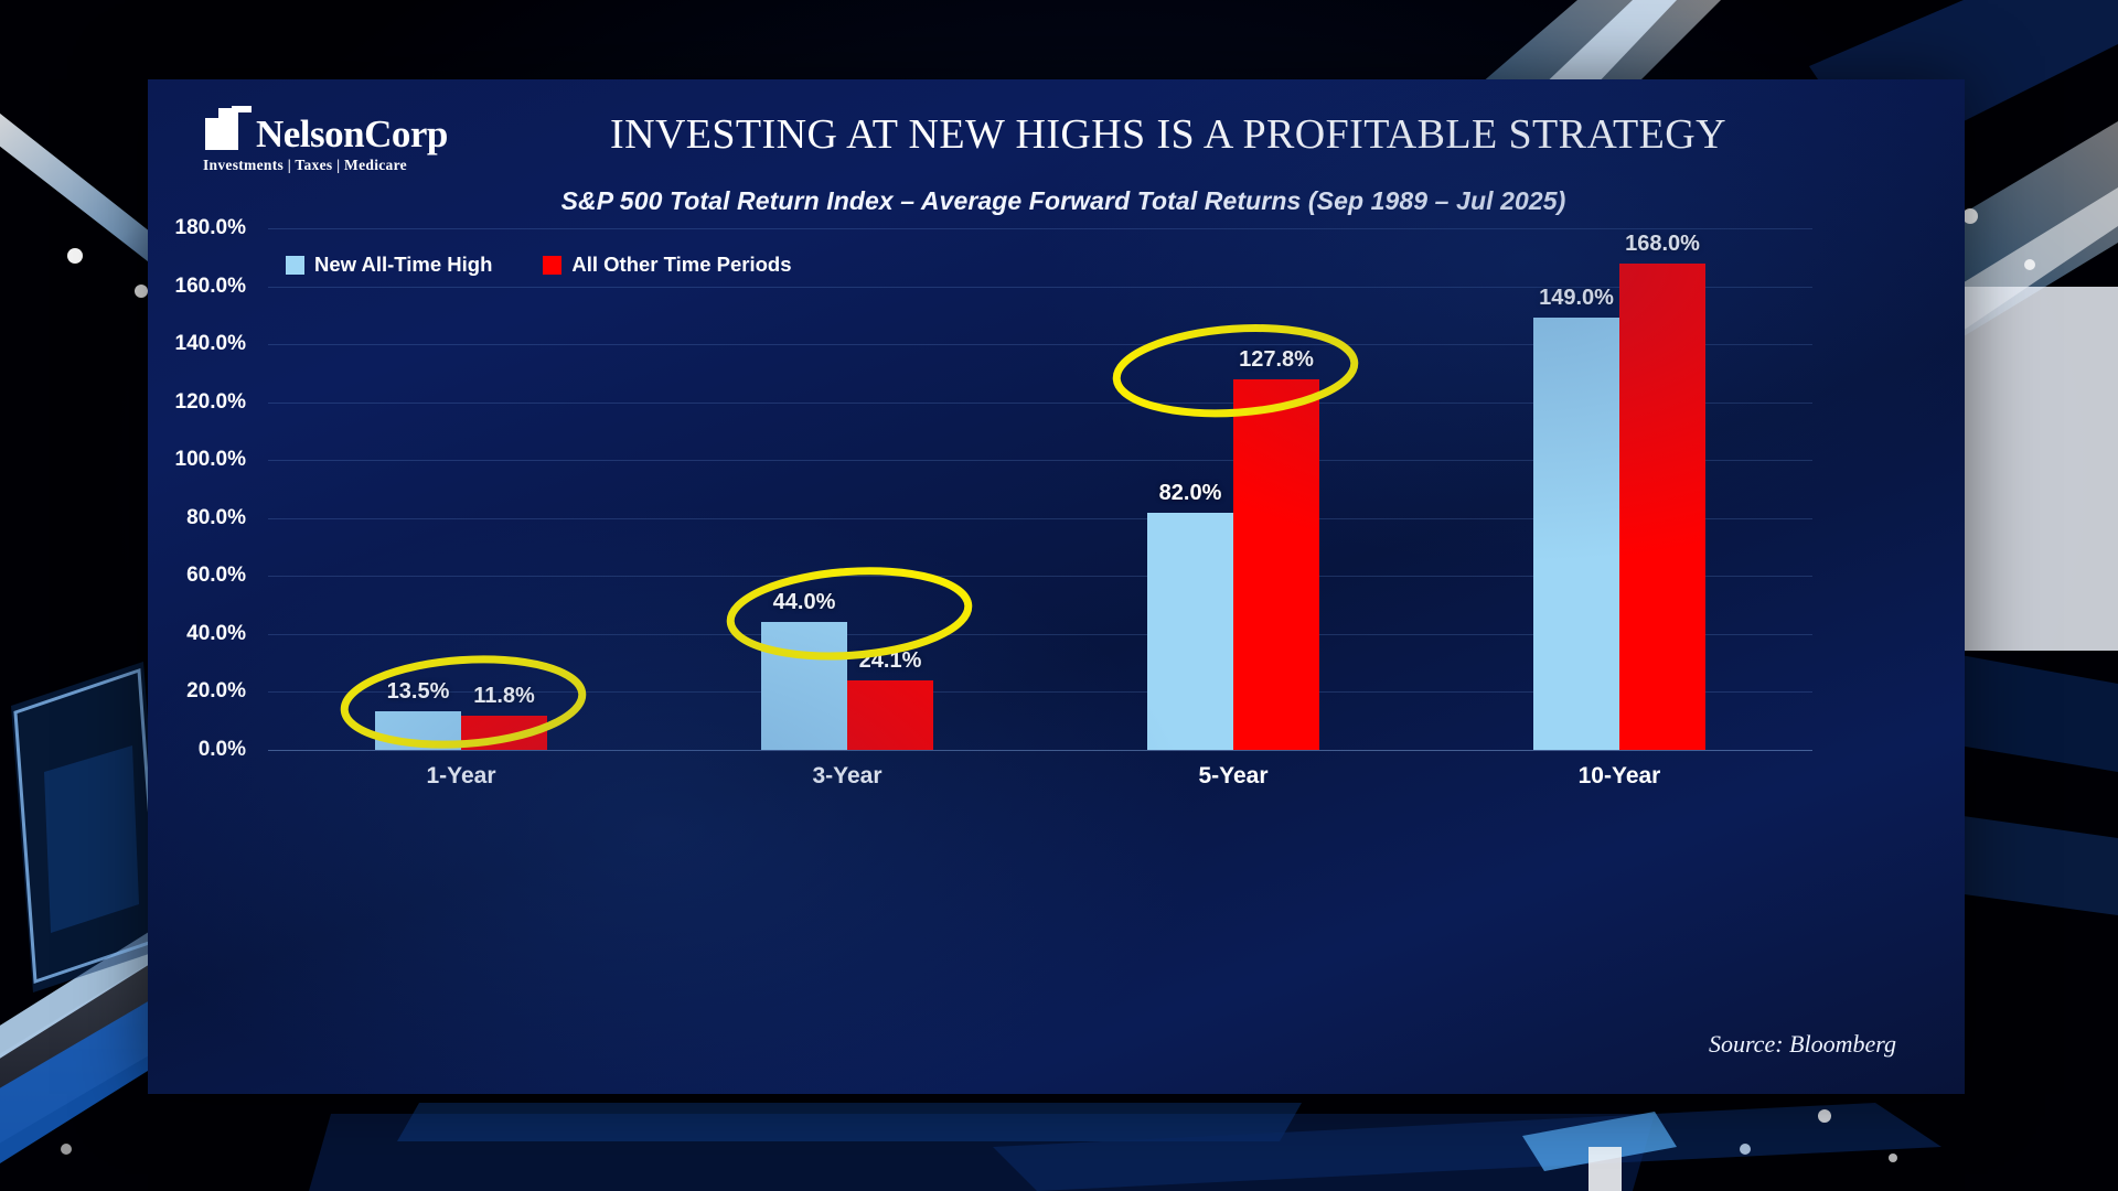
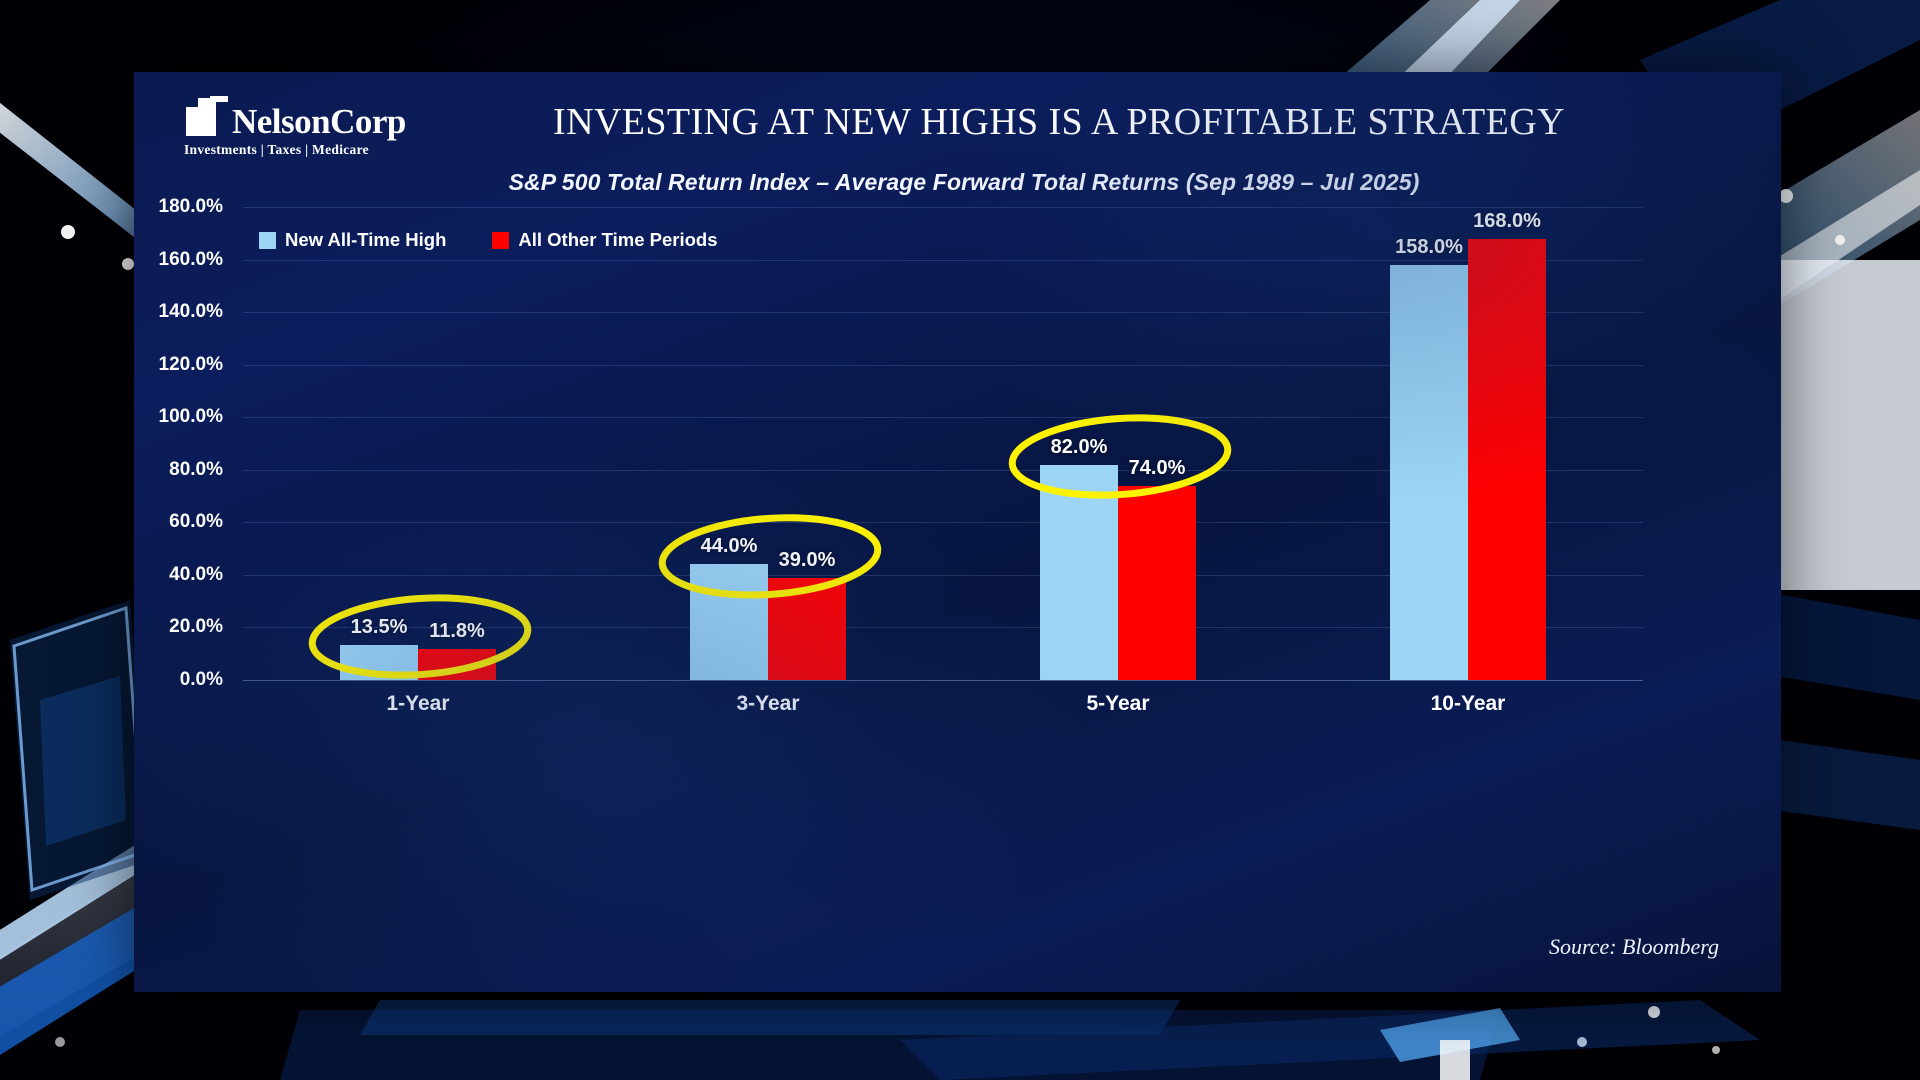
All Other Time Periods/3-Year: 24.1% -> 39.0%
All Other Time Periods/5-Year: 127.8% -> 74.0%
New All-Time High/10-Year: 149.0% -> 158.0%
